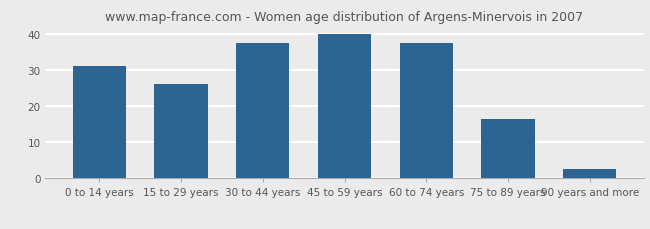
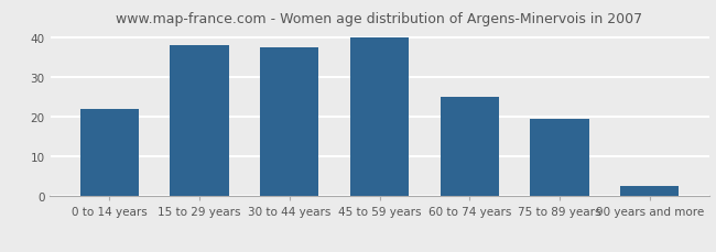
0 to 14 years: 31.0 -> 22.0
15 to 29 years: 26.0 -> 38.0
60 to 74 years: 37.5 -> 25.0
75 to 89 years: 16.5 -> 19.5
